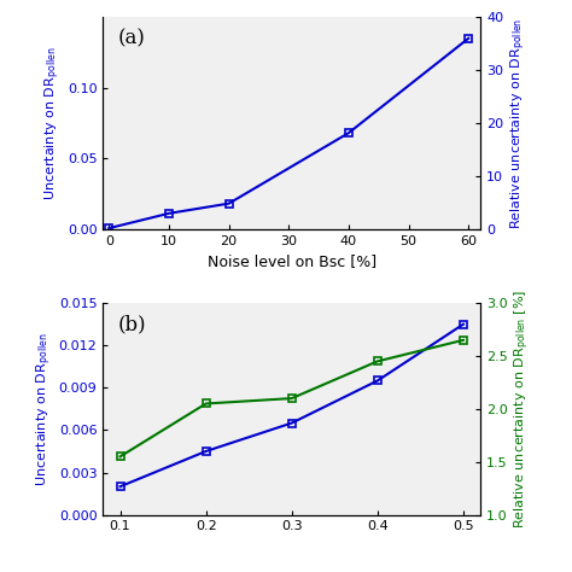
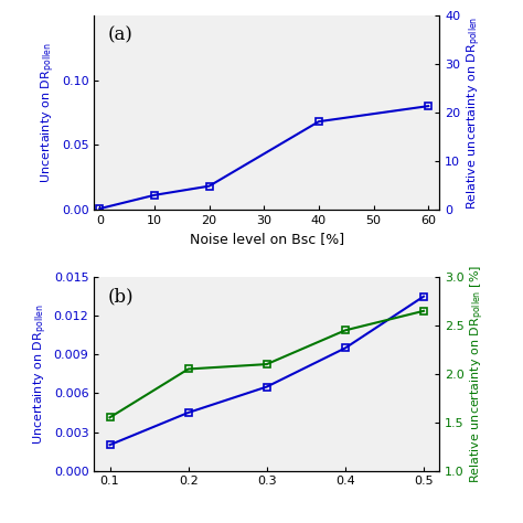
60: 0.135 -> 0.080
